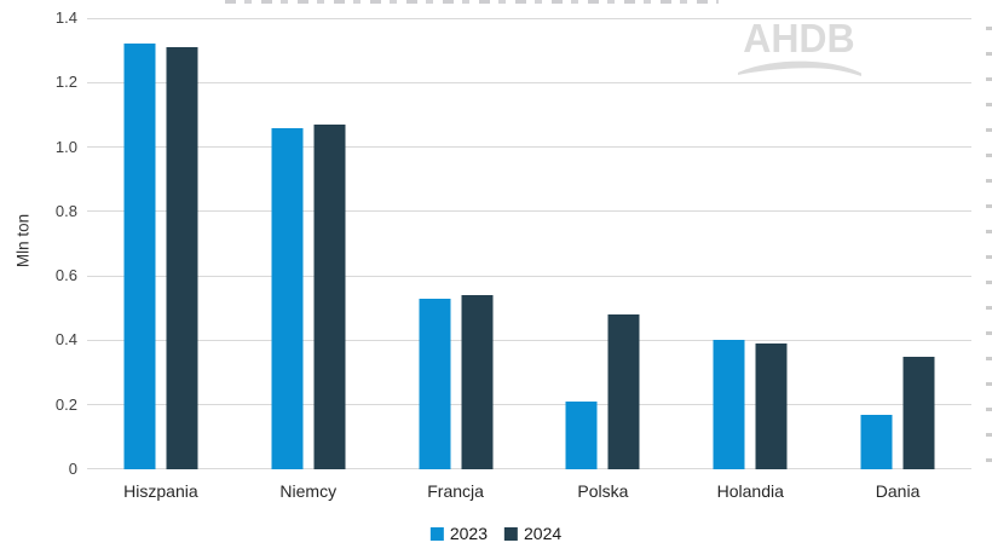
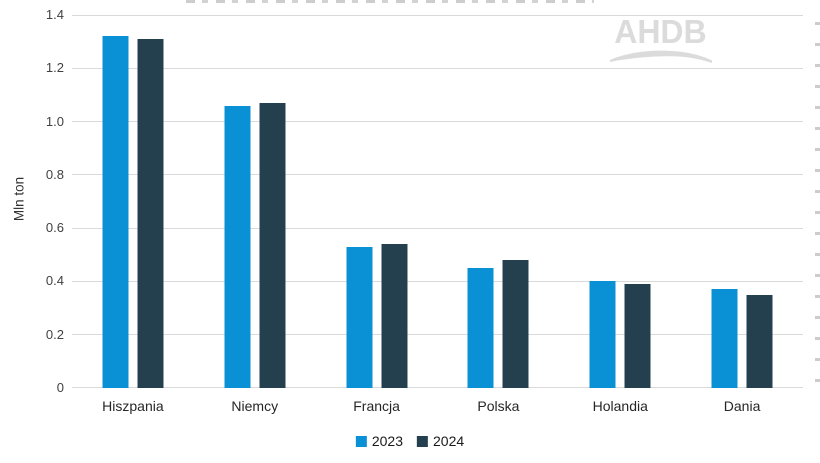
2023/Polska: 0.21 -> 0.45
2023/Dania: 0.17 -> 0.37
